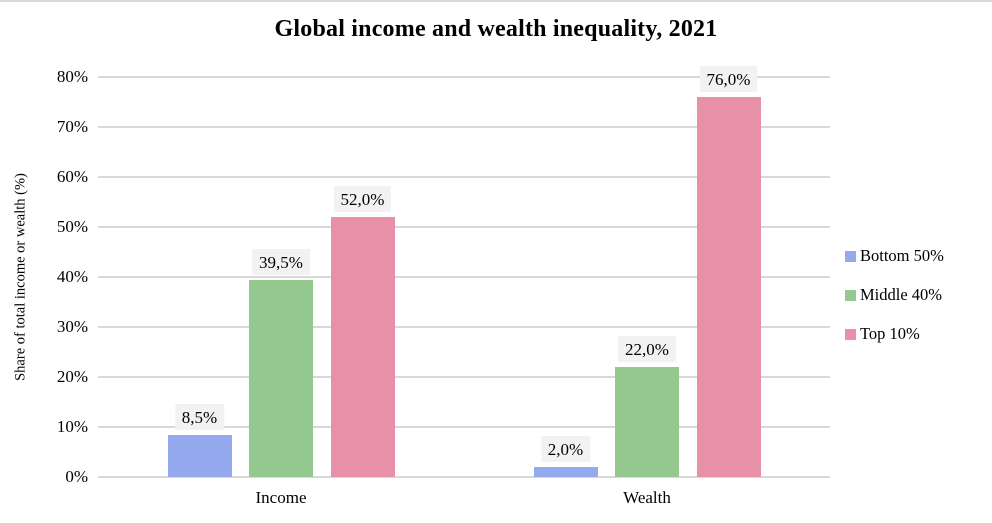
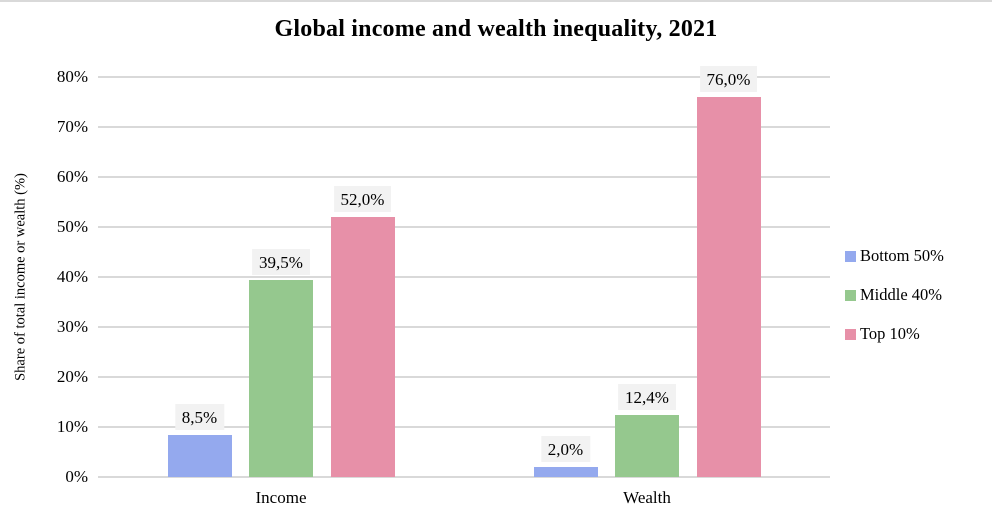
Middle 40%/Wealth: 22,0% -> 12,4%
